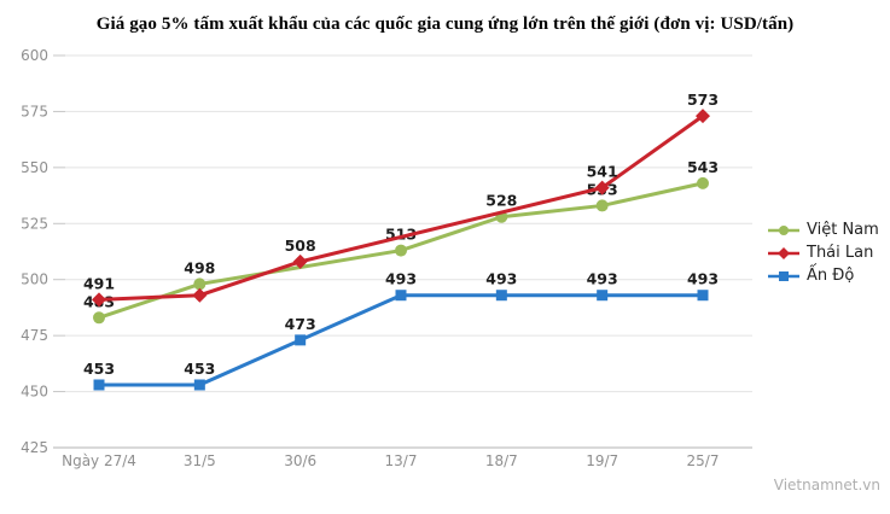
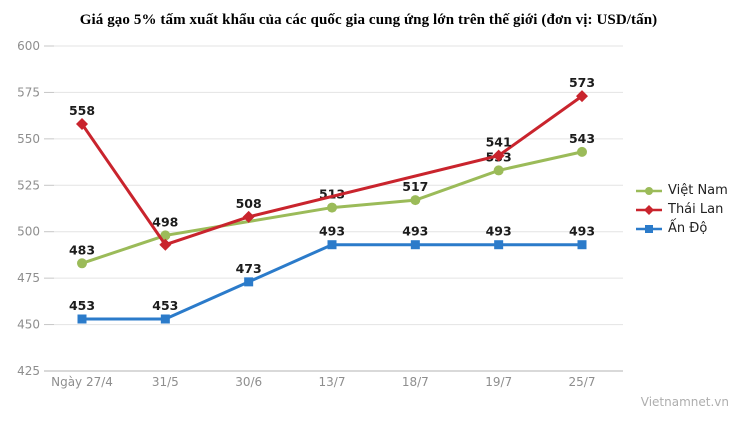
Thái Lan/Ngày 27/4: 491 -> 558
Việt Nam/18/7: 528 -> 517
